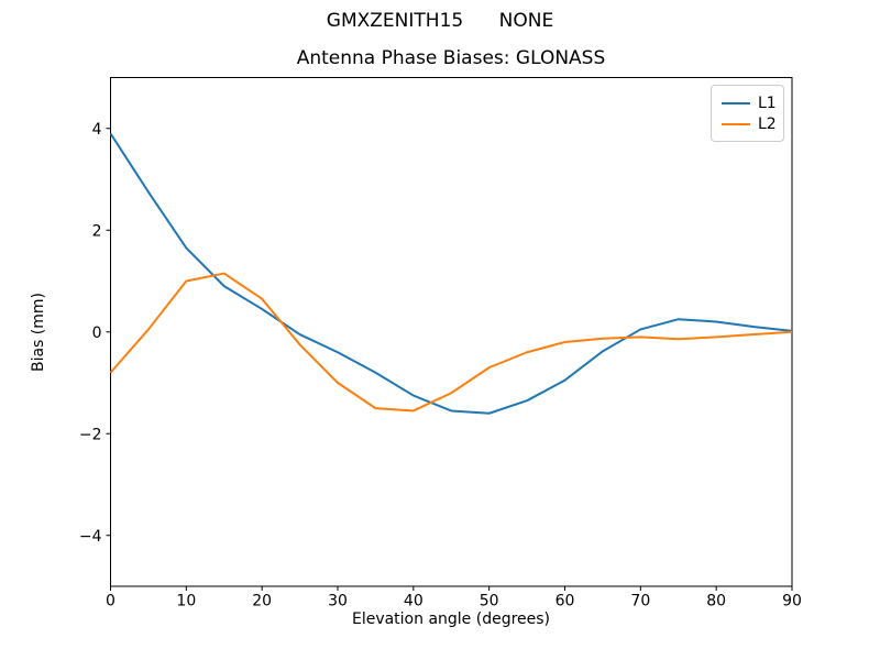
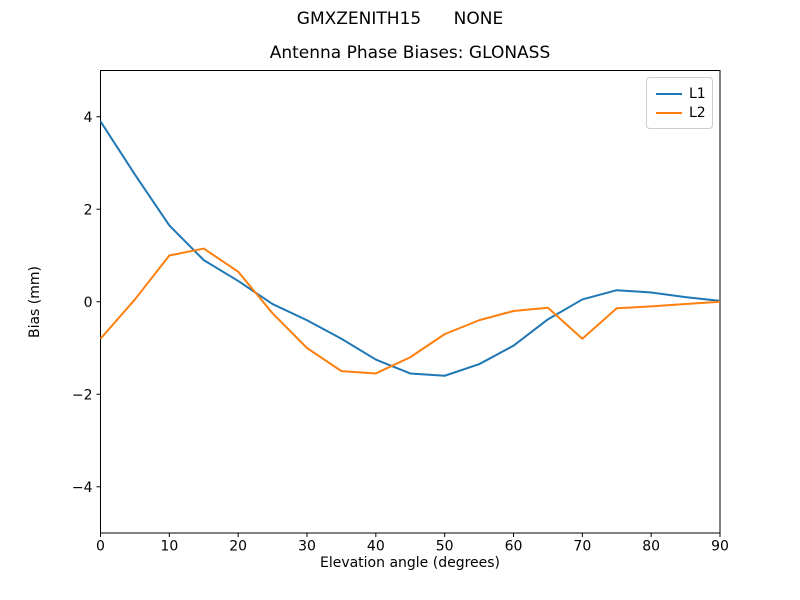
L2/70: -0.1 -> -0.8
